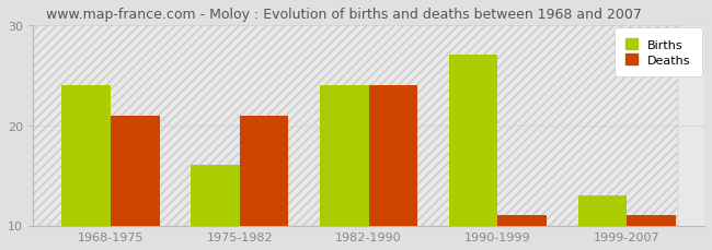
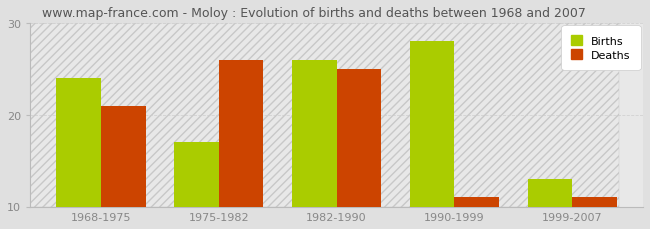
Births/1975-1982: 16 -> 17
Deaths/1975-1982: 21 -> 26
Births/1982-1990: 24 -> 26
Deaths/1982-1990: 24 -> 25
Births/1990-1999: 27 -> 28
